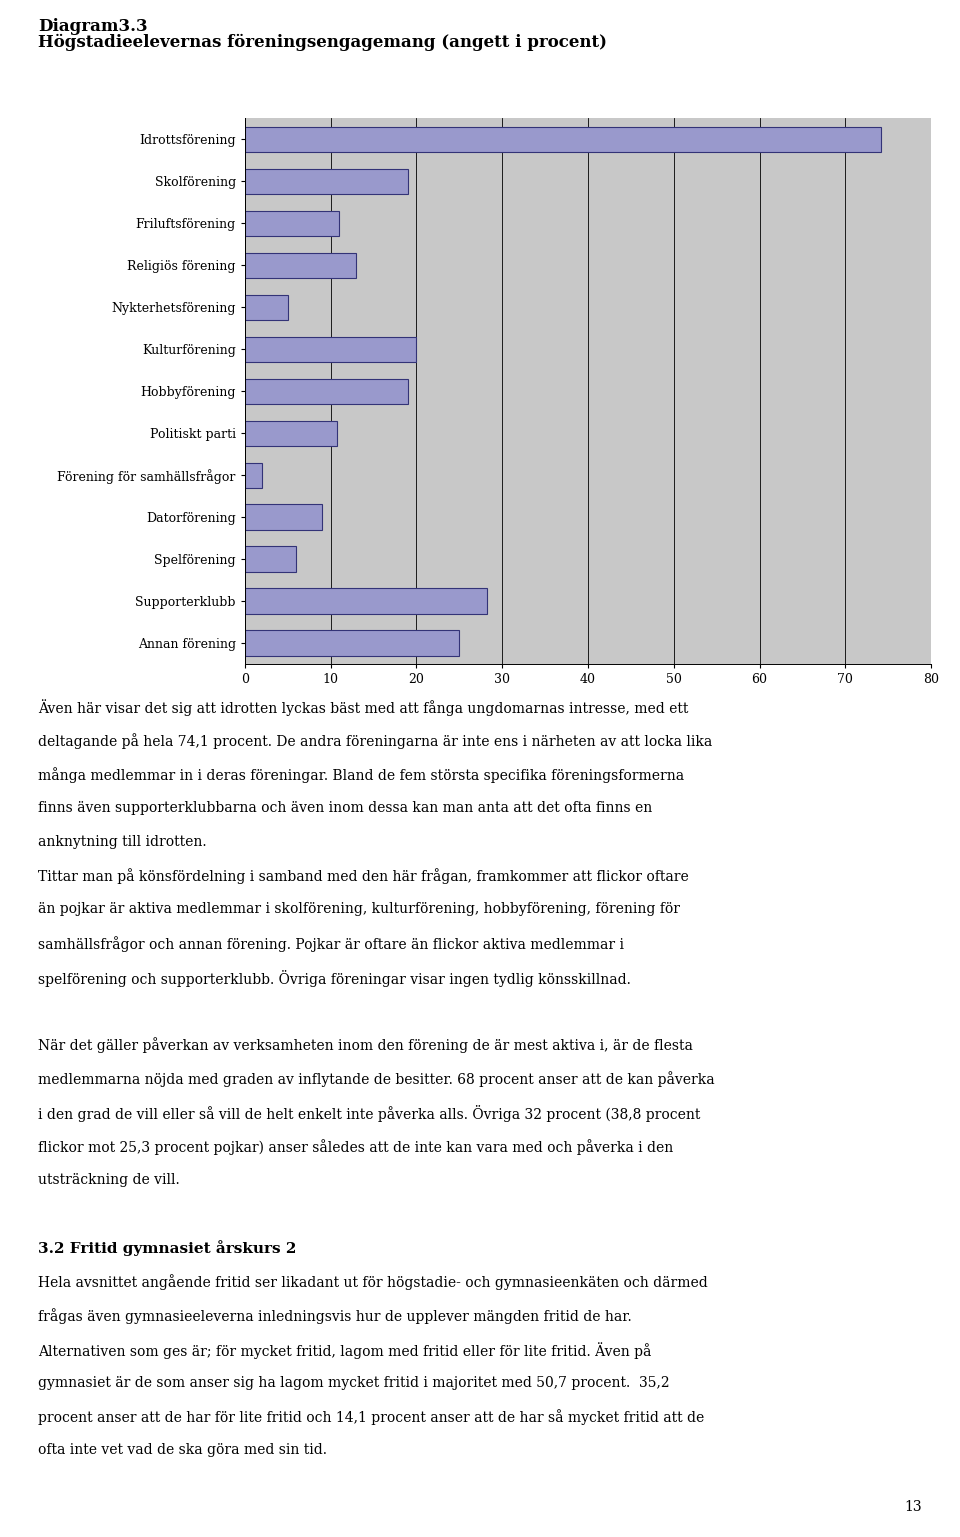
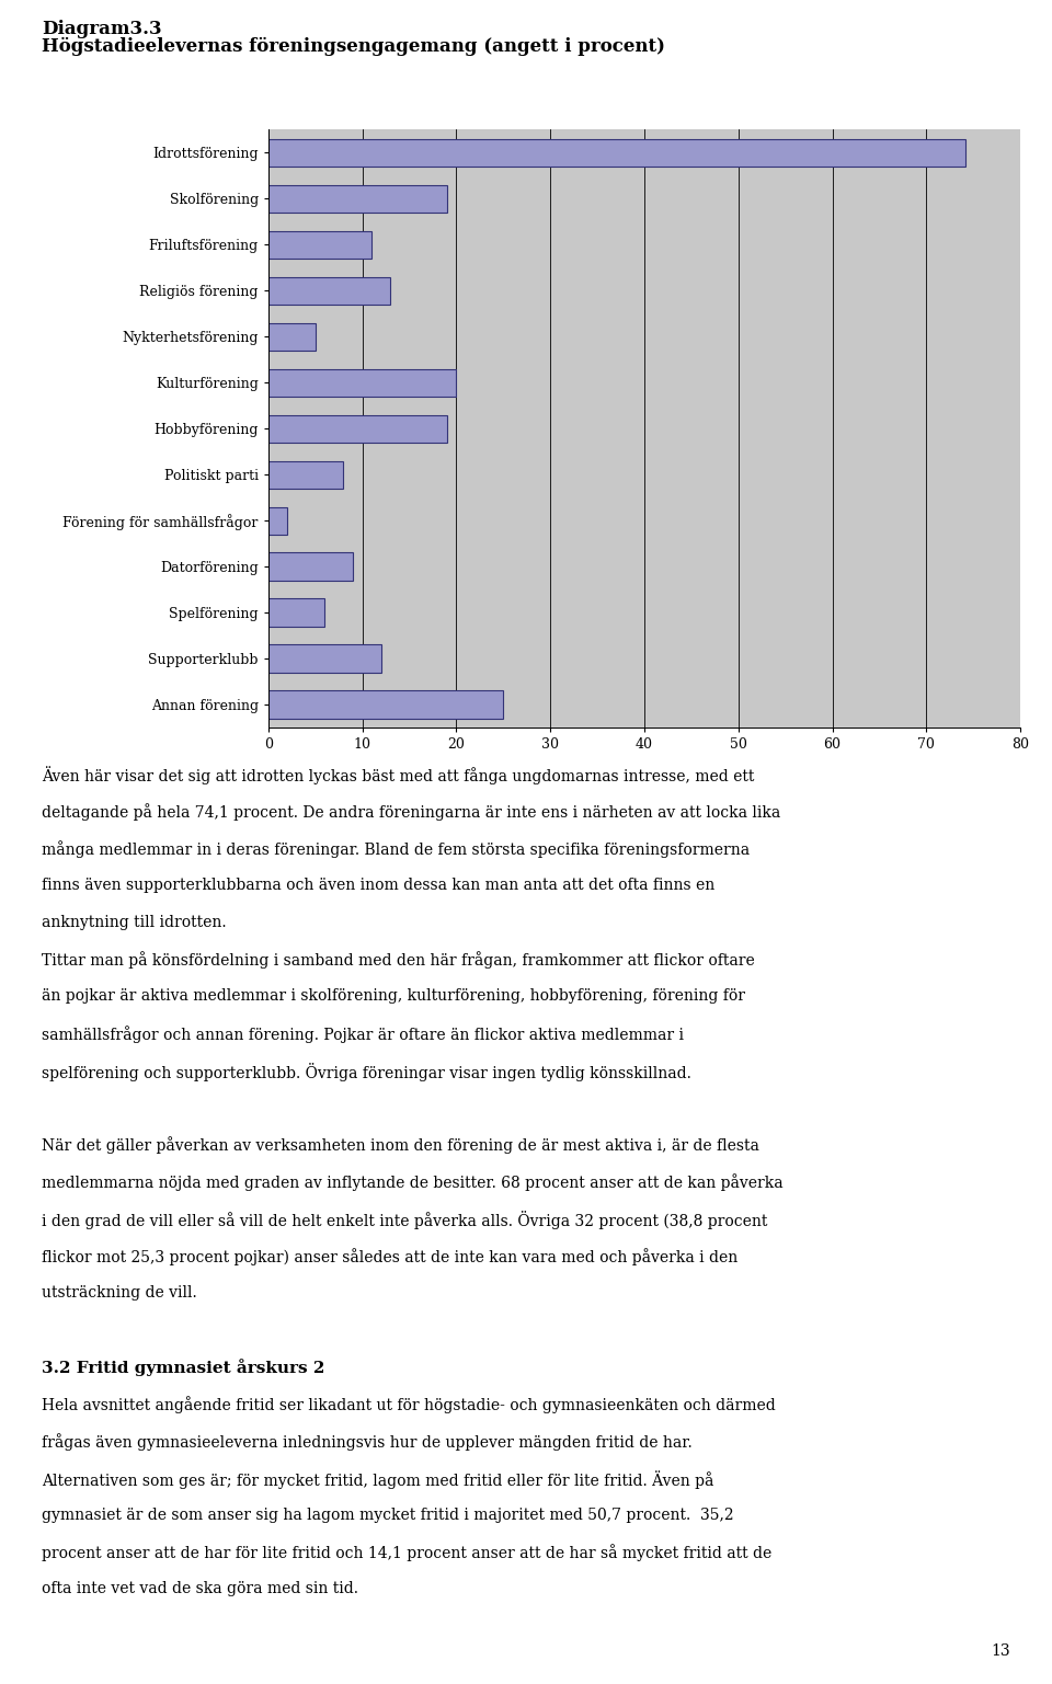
Politiskt parti: 10.8 -> 8.0
Supporterklubb: 28.2 -> 12.0
